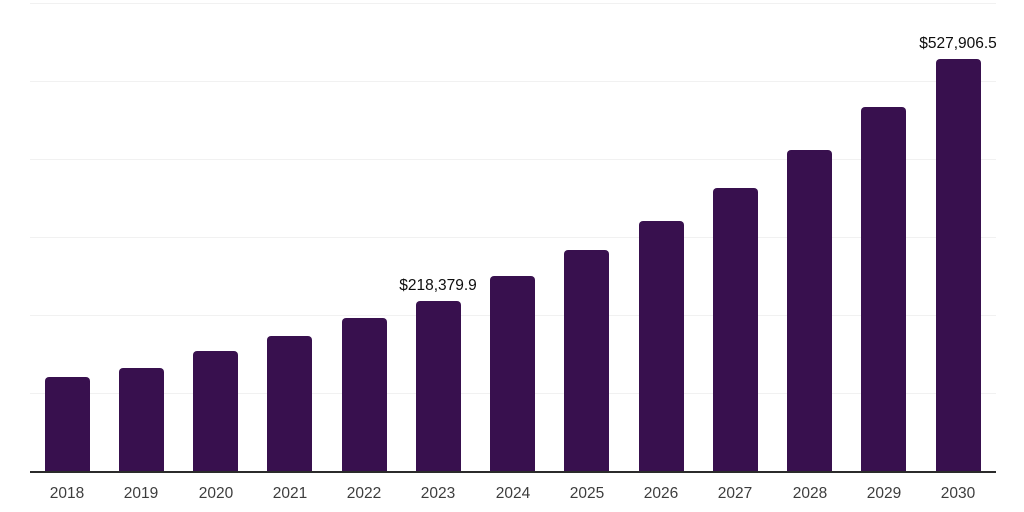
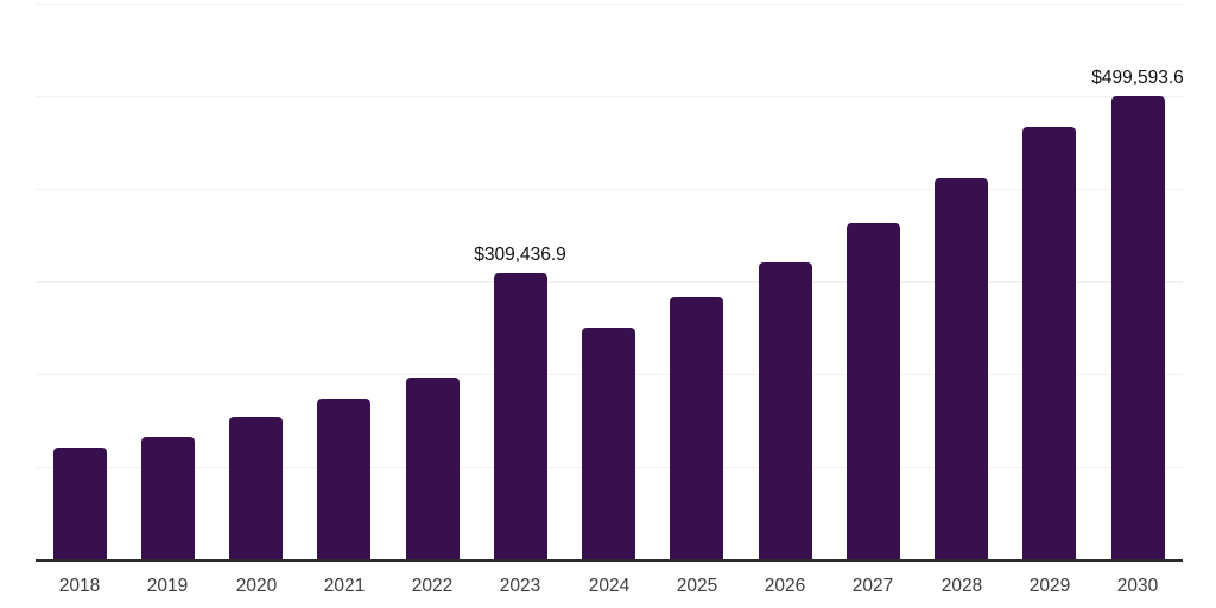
2023: $218,379.9 -> $309,436.9
2030: $527,906.5 -> $499,593.6
